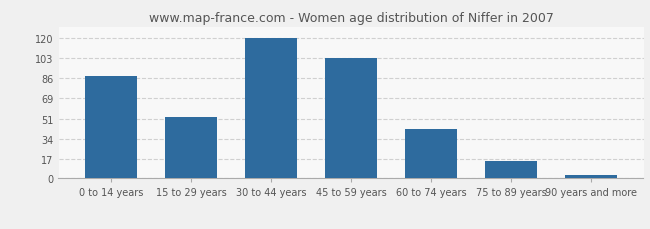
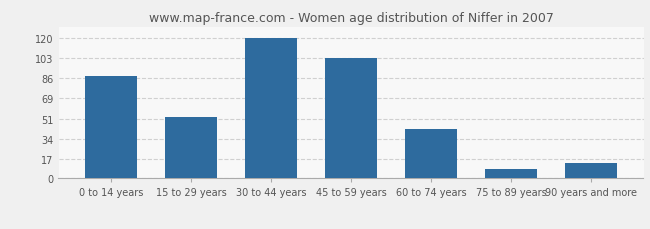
75 to 89 years: 15 -> 8
90 years and more: 3 -> 13
